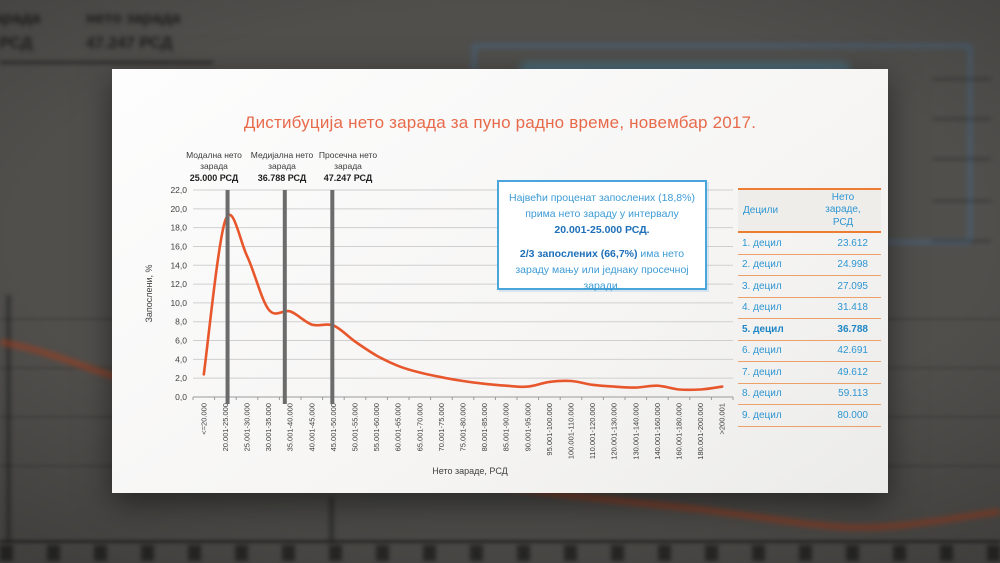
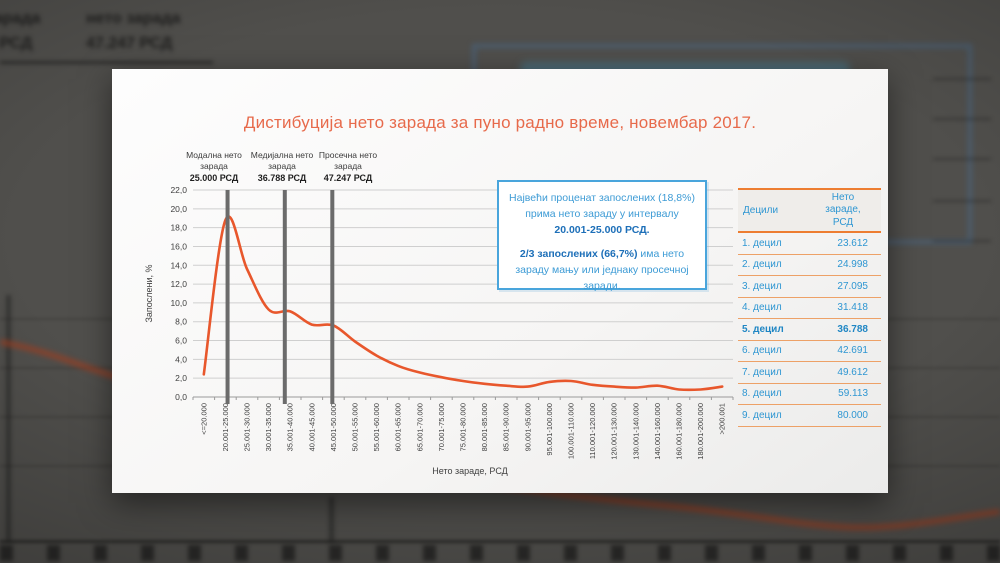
25.001-30.000: 15 -> 14
